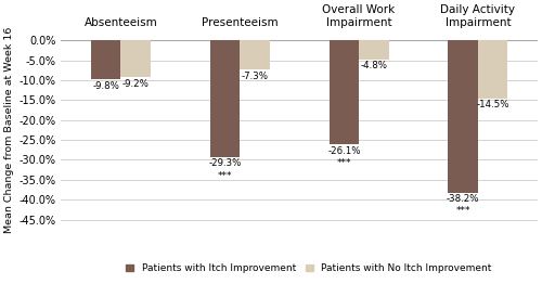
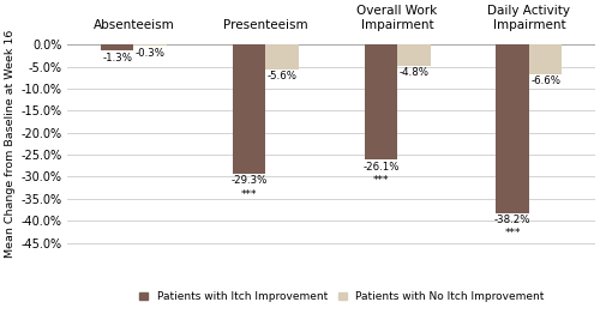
Patients with Itch Improvement/Absenteeism: -9.8% -> -1.3%
Patients with No Itch Improvement/Absenteeism: -9.2% -> -0.3%
Patients with No Itch Improvement/Presenteeism: -7.3% -> -5.6%
Patients with No Itch Improvement/Daily Activity Impairment: -14.5% -> -6.6%
